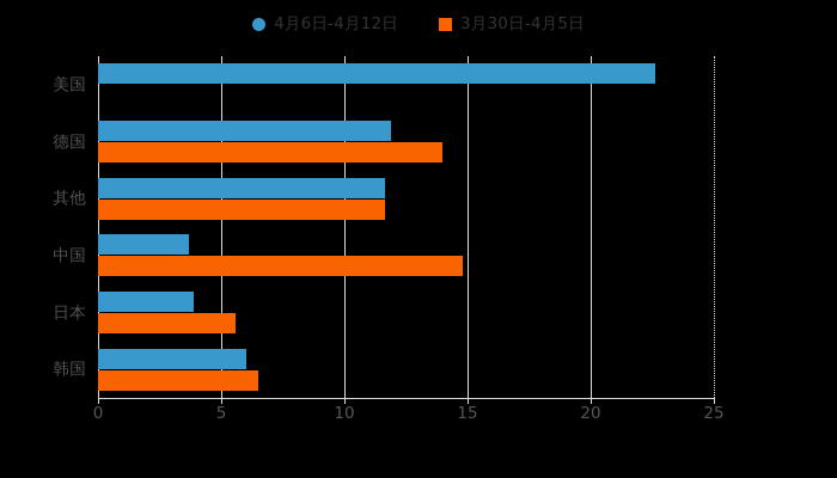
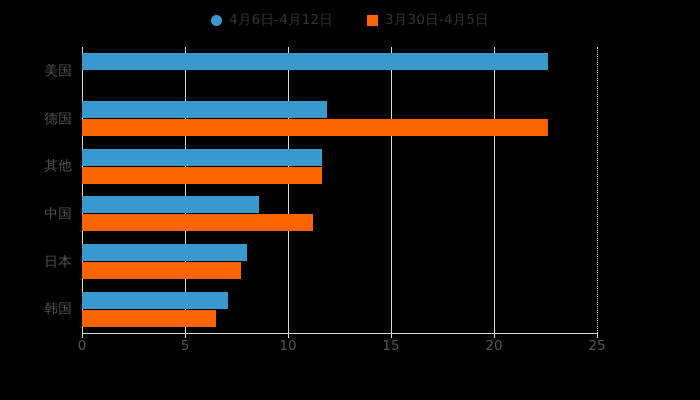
3月30日-4月5日/德国: 14.0 -> 22.6
4月6日-4月12日/中国: 3.7 -> 8.6
3月30日-4月5日/中国: 14.8 -> 11.2
4月6日-4月12日/日本: 3.9 -> 8.0
3月30日-4月5日/日本: 5.6 -> 7.7
4月6日-4月12日/韩国: 6.0 -> 7.1
